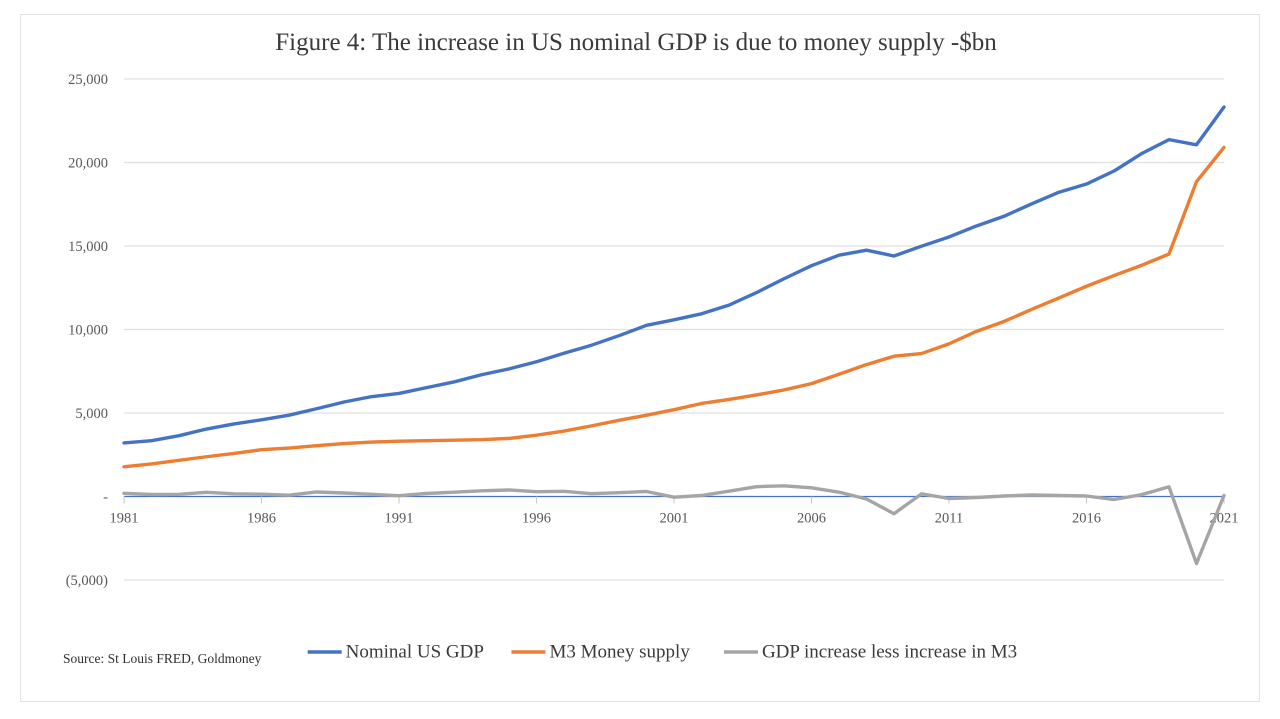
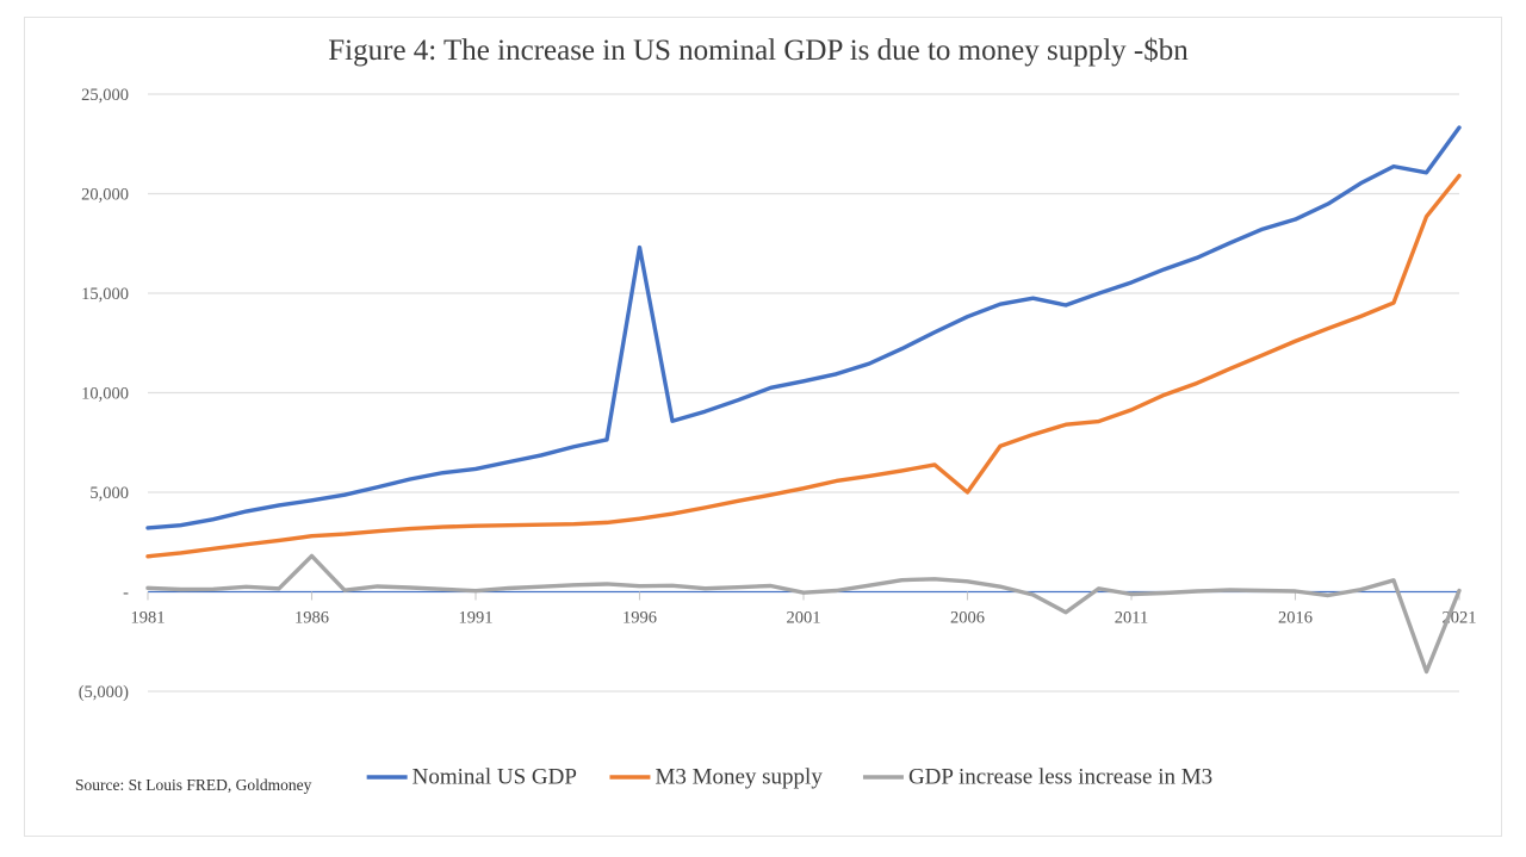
GDP increase less increase in M3/1986: 100 -> 1800
Nominal US GDP/1996: 8100 -> 17300
M3 Money supply/2006: 6800 -> 5000
